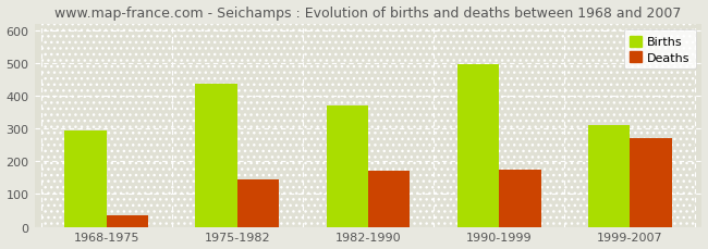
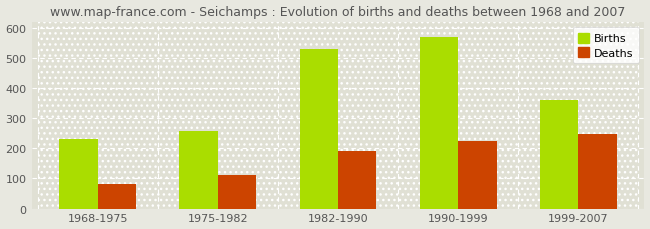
Births/1968-1975: 295 -> 230
Deaths/1968-1975: 35 -> 80
Births/1975-1982: 435 -> 257
Deaths/1975-1982: 145 -> 112
Births/1982-1990: 370 -> 530
Deaths/1982-1990: 170 -> 192
Births/1990-1999: 495 -> 568
Deaths/1990-1999: 175 -> 223
Births/1999-2007: 310 -> 360
Deaths/1999-2007: 270 -> 248
